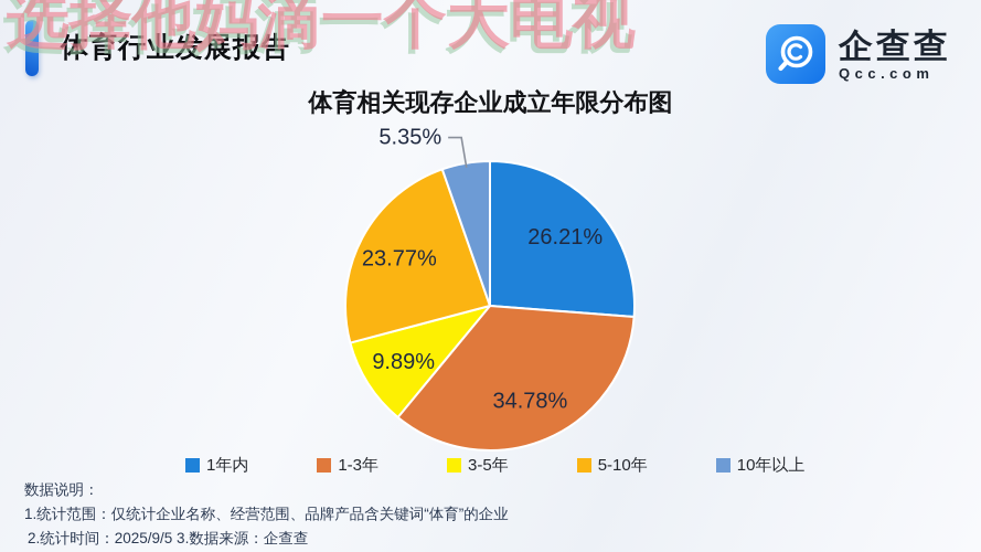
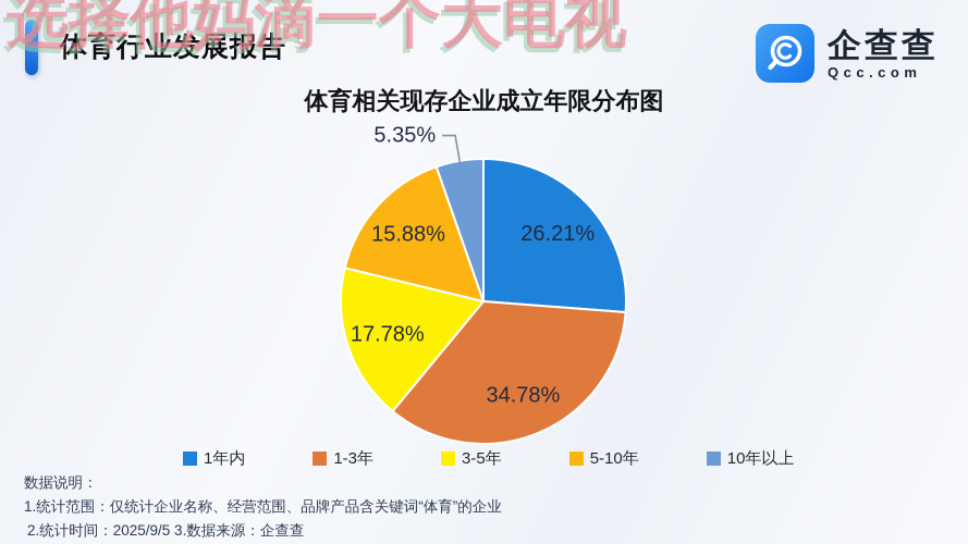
3-5年: 9.89% -> 17.78%
5-10年: 23.77% -> 15.88%
